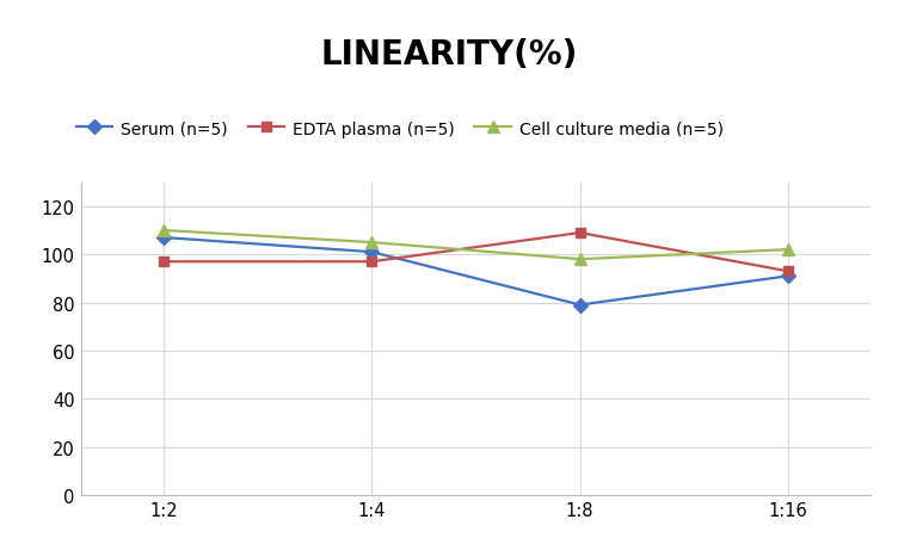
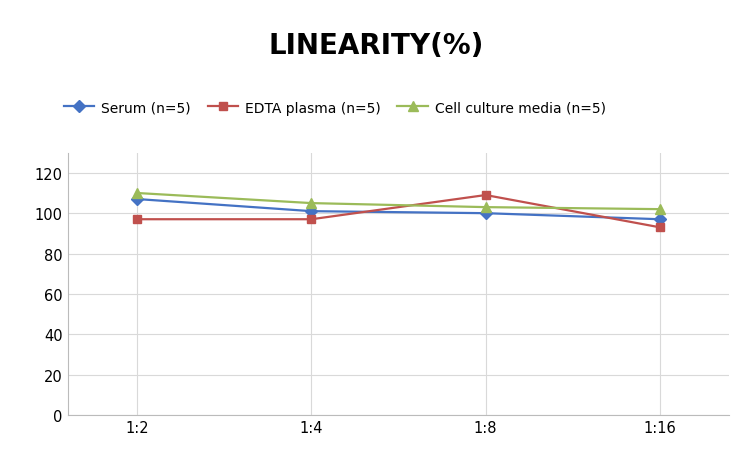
Serum (n=5)/1:8: 79 -> 100
Cell culture media (n=5)/1:8: 98 -> 103
Serum (n=5)/1:16: 91 -> 97
